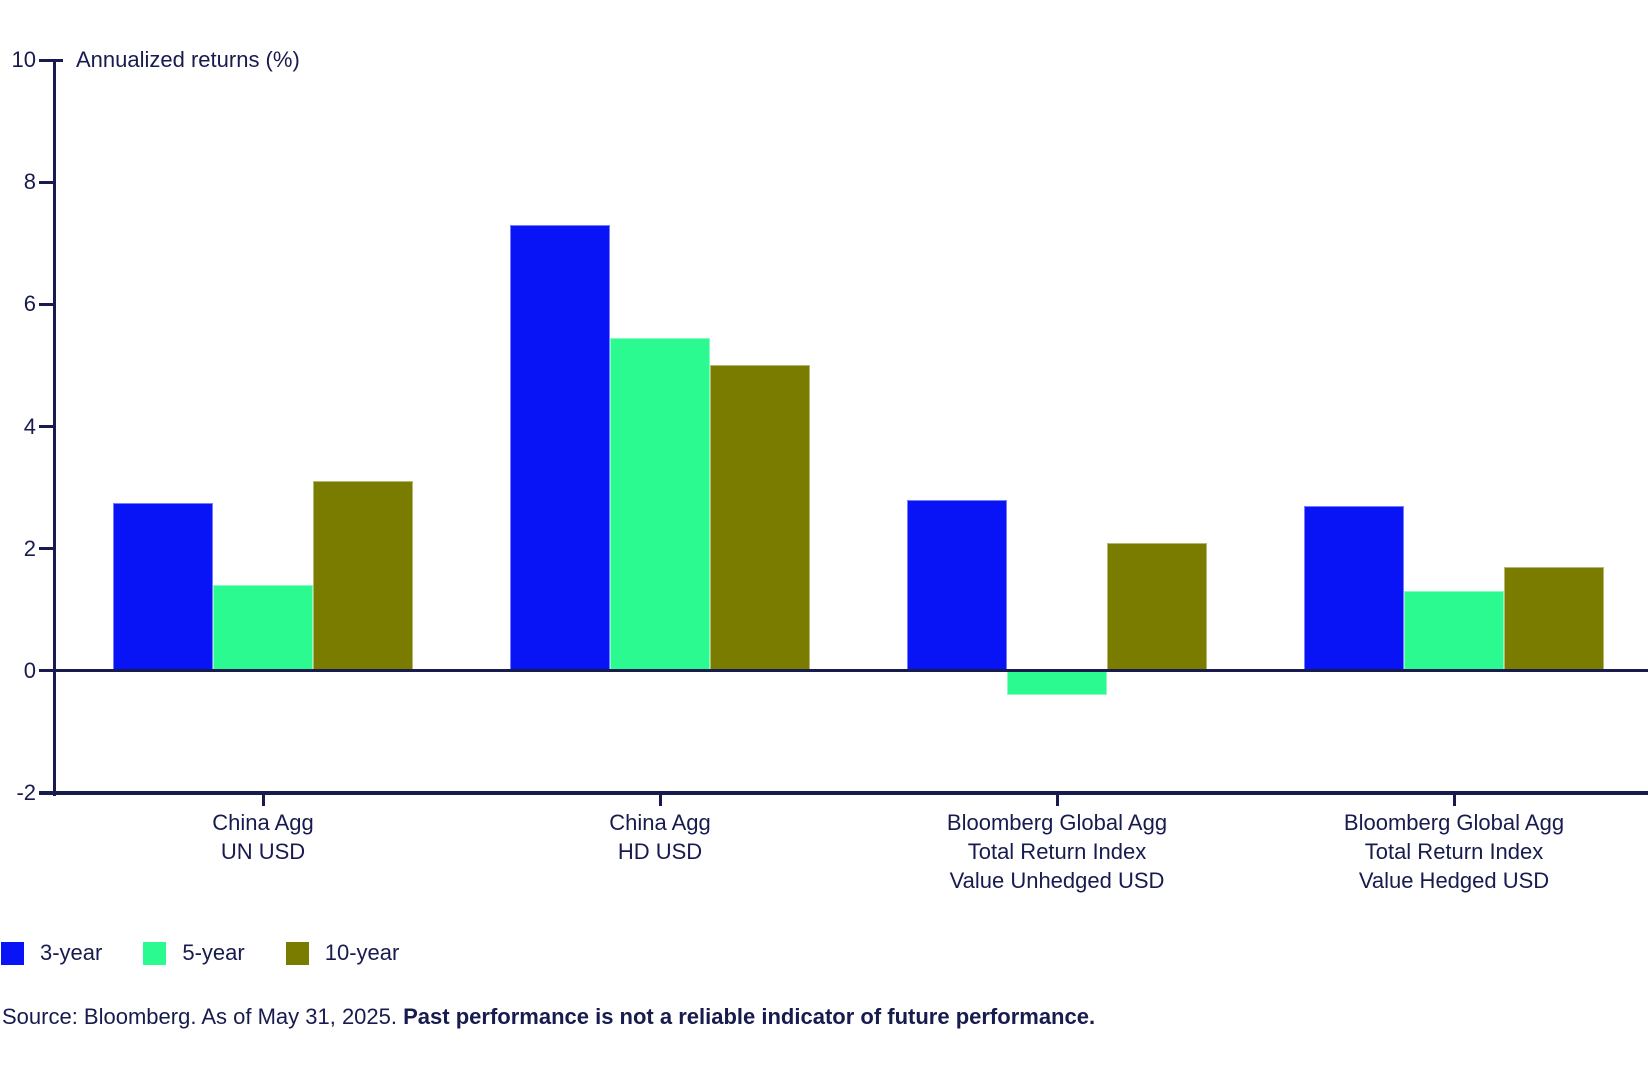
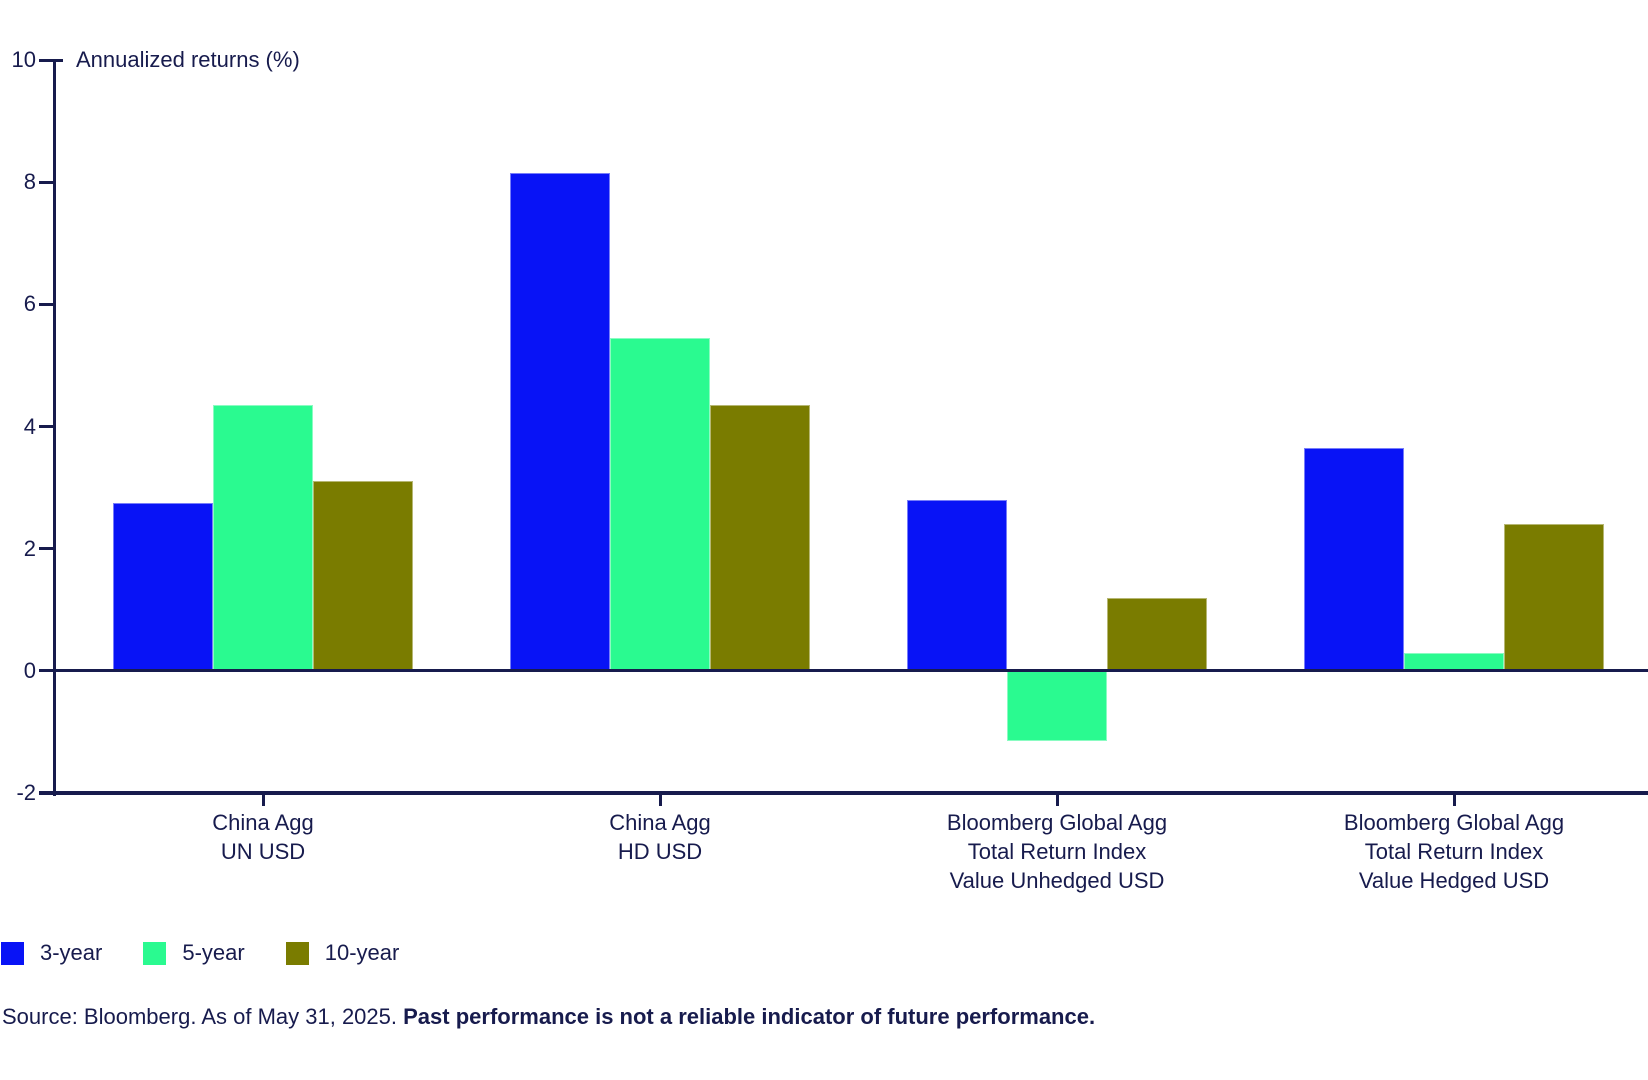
5-year/China Agg UN USD: 1.4 -> 4.3
3-year/China Agg HD USD: 7.3 -> 8.2
10-year/China Agg HD USD: 5.0 -> 4.3
5-year/Bloomberg Global Agg Total Return Index Value Unhedged USD: -0.4 -> -1.1
10-year/Bloomberg Global Agg Total Return Index Value Unhedged USD: 2.1 -> 1.2
3-year/Bloomberg Global Agg Total Return Index Value Hedged USD: 2.7 -> 3.6
5-year/Bloomberg Global Agg Total Return Index Value Hedged USD: 1.3 -> 0.3
10-year/Bloomberg Global Agg Total Return Index Value Hedged USD: 1.7 -> 2.4
